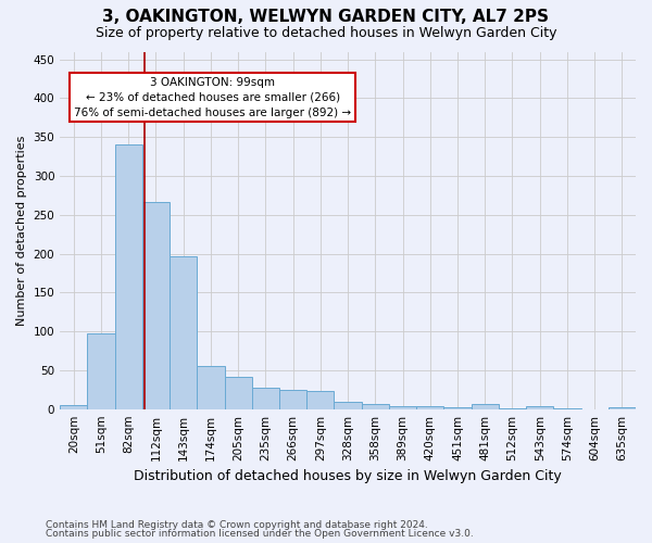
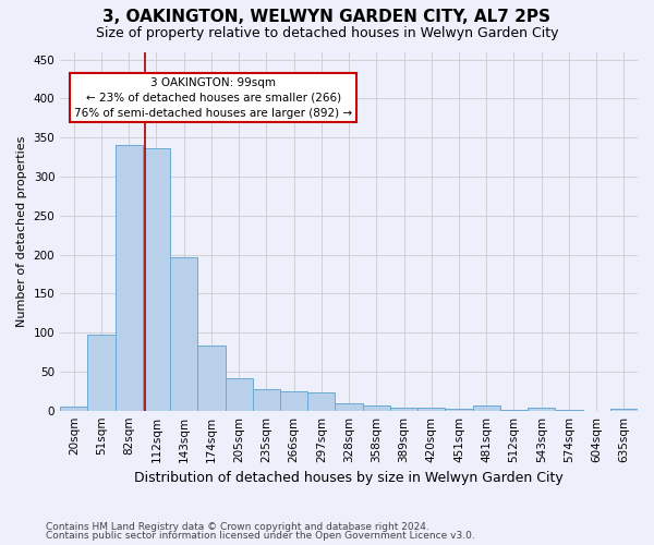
112sqm: 266 -> 337
174sqm: 56 -> 84
